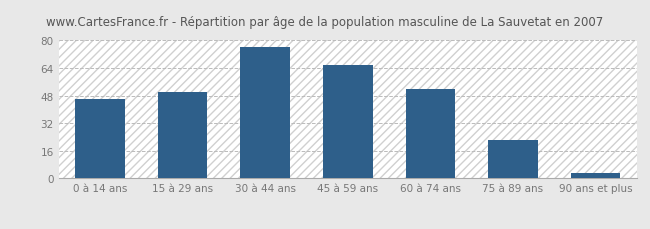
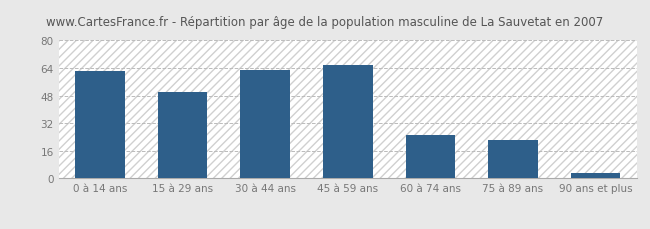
0 à 14 ans: 46 -> 62
30 à 44 ans: 76 -> 63
60 à 74 ans: 52 -> 25
